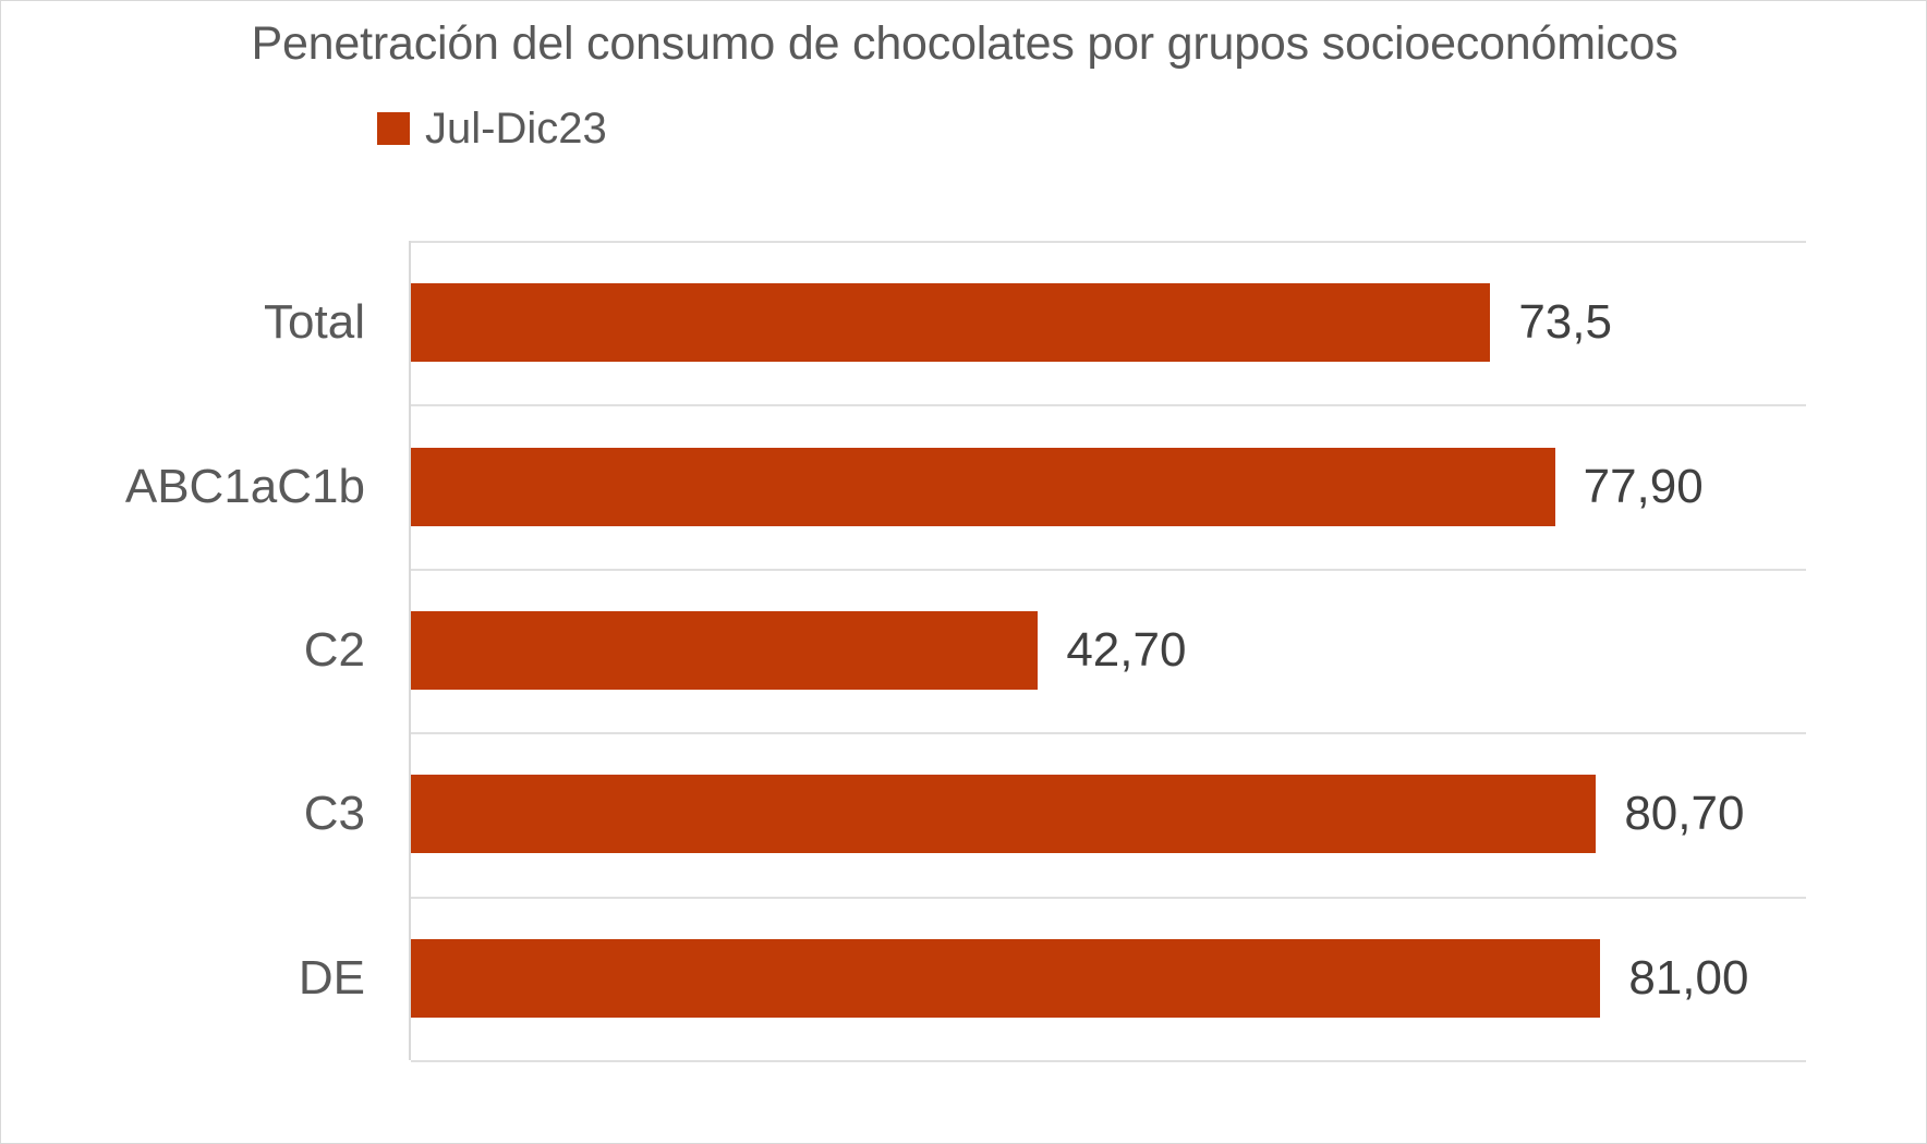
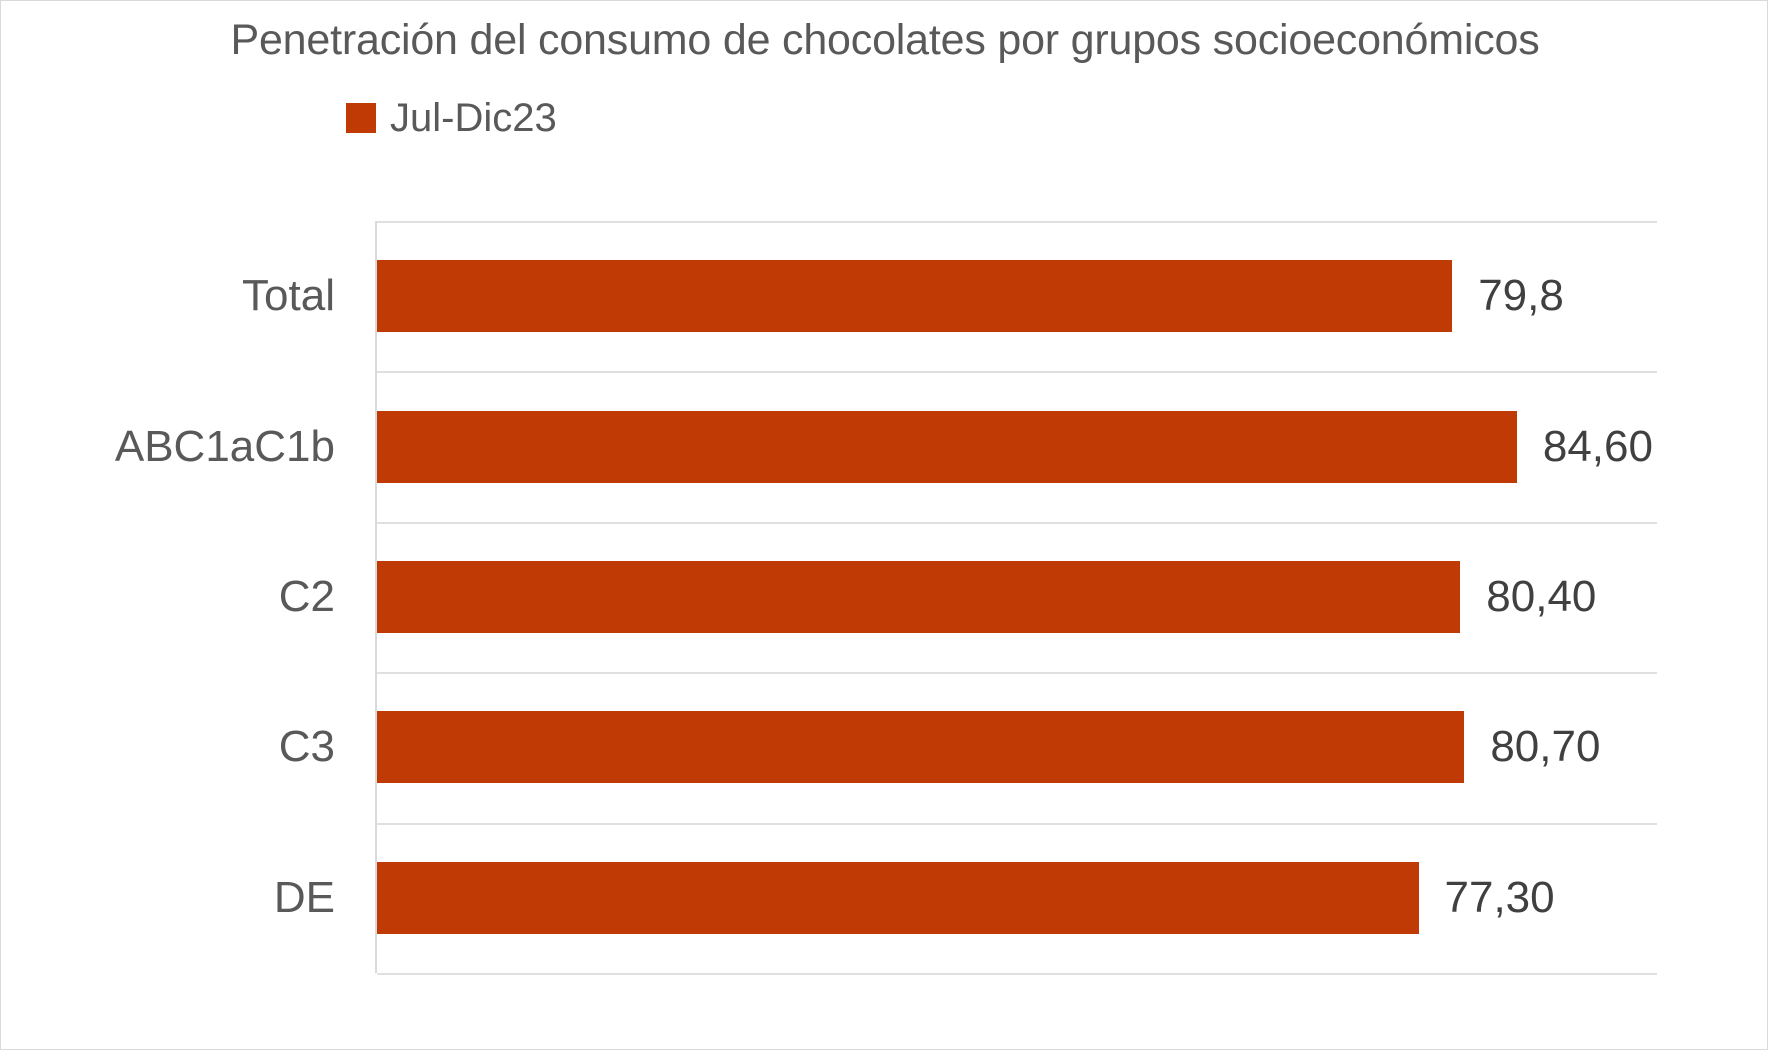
Total: 73,5 -> 79,8
ABC1aC1b: 77,90 -> 84,60
C2: 42,70 -> 80,40
DE: 81,00 -> 77,30
